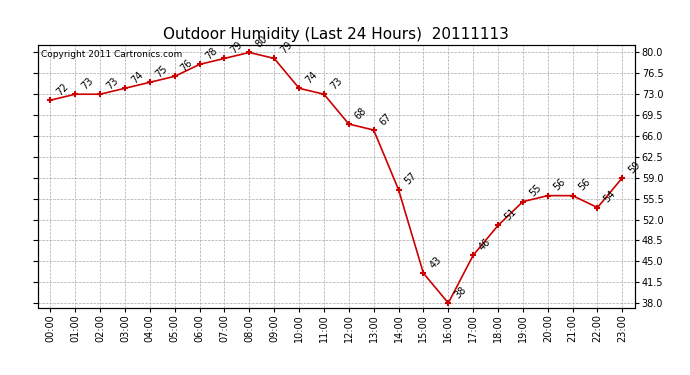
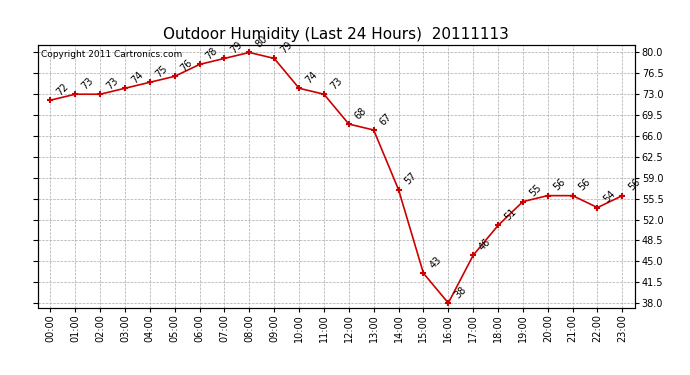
23:00: 59 -> 56
